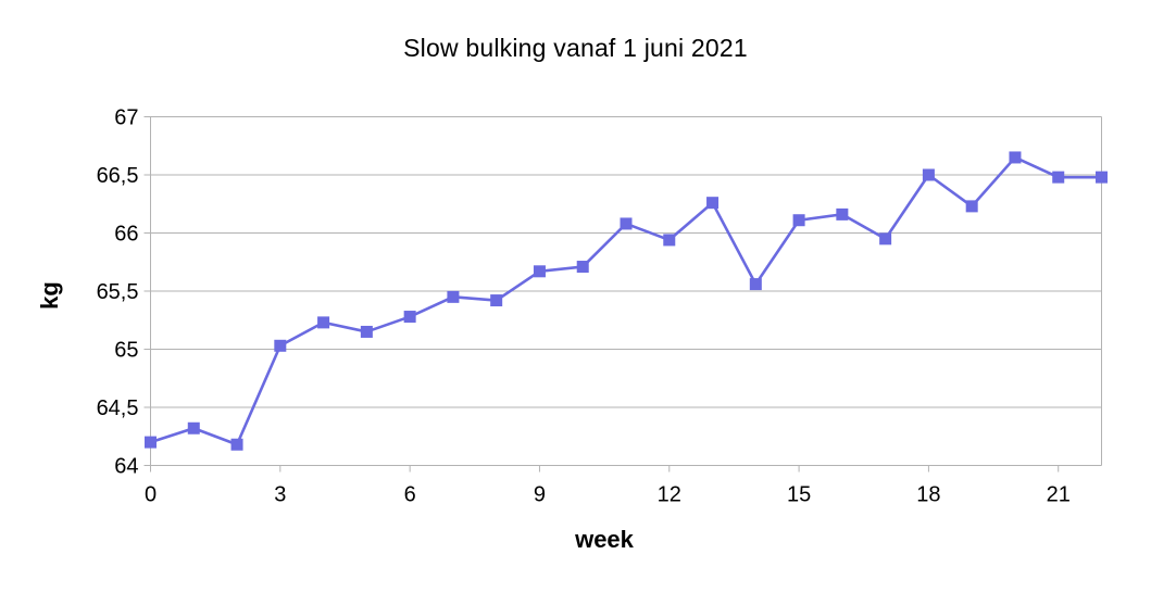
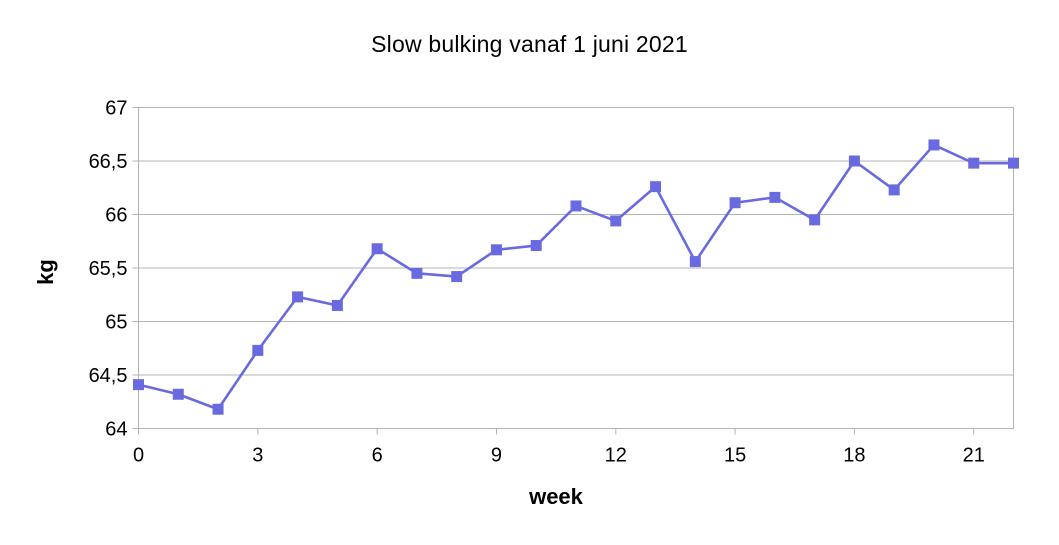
0: 64.20 -> 64.41
3: 65.03 -> 64.73
6: 65.28 -> 65.68
